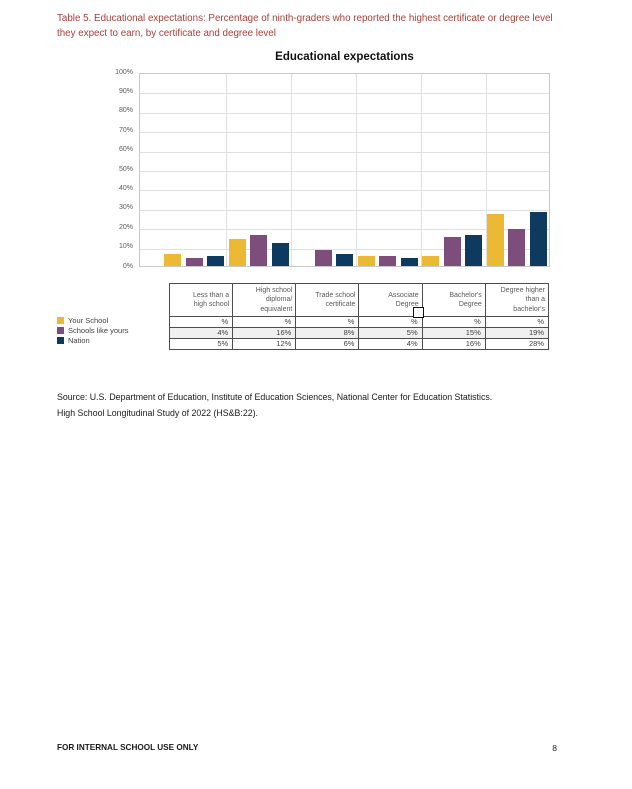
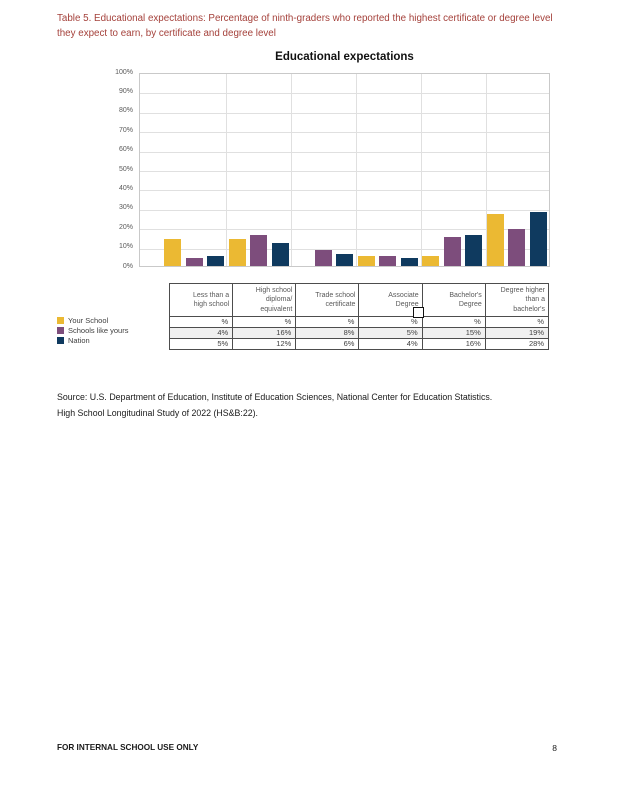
Your School/Less than a high school: 6% -> 14%
